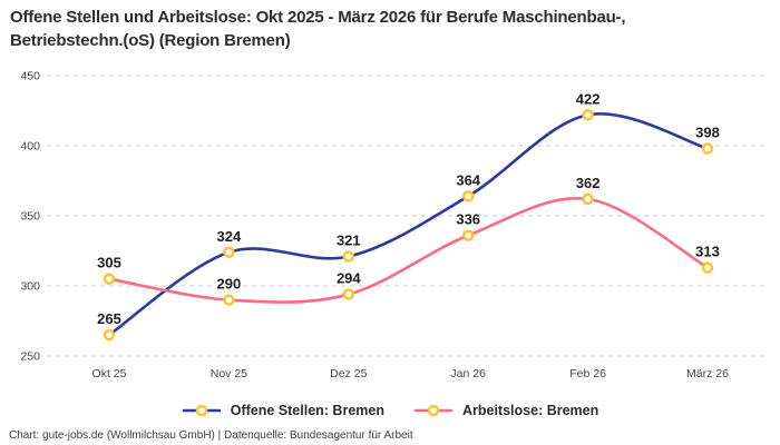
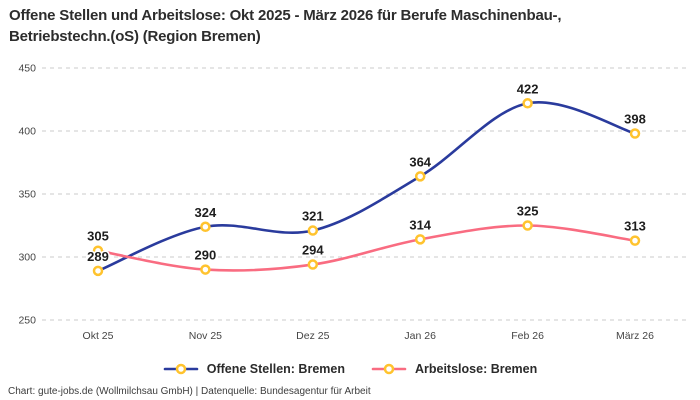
Offene Stellen: Bremen/Okt 25: 265 -> 289
Arbeitslose: Bremen/Jan 26: 336 -> 314
Arbeitslose: Bremen/Feb 26: 362 -> 325
